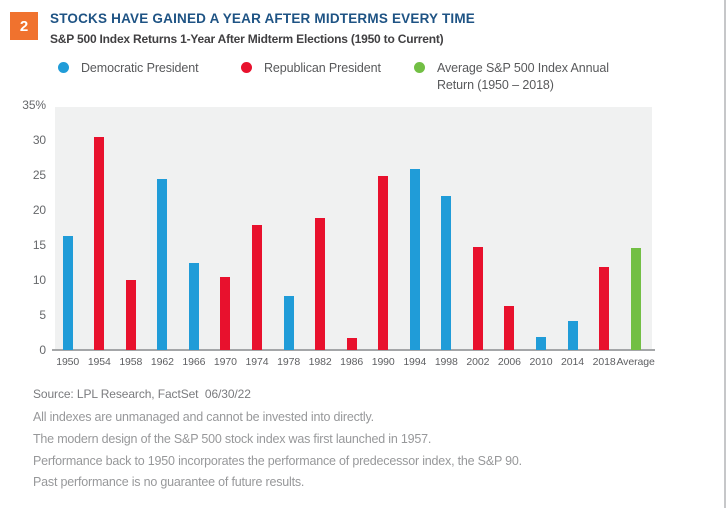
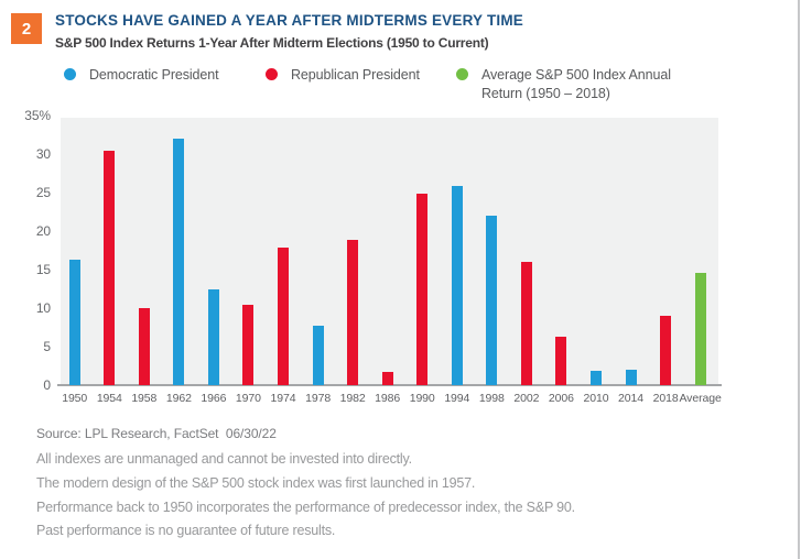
1962: 24% -> 32%
2002: 15% -> 16%
2014: 4% -> 2%
2018: 12% -> 9%
